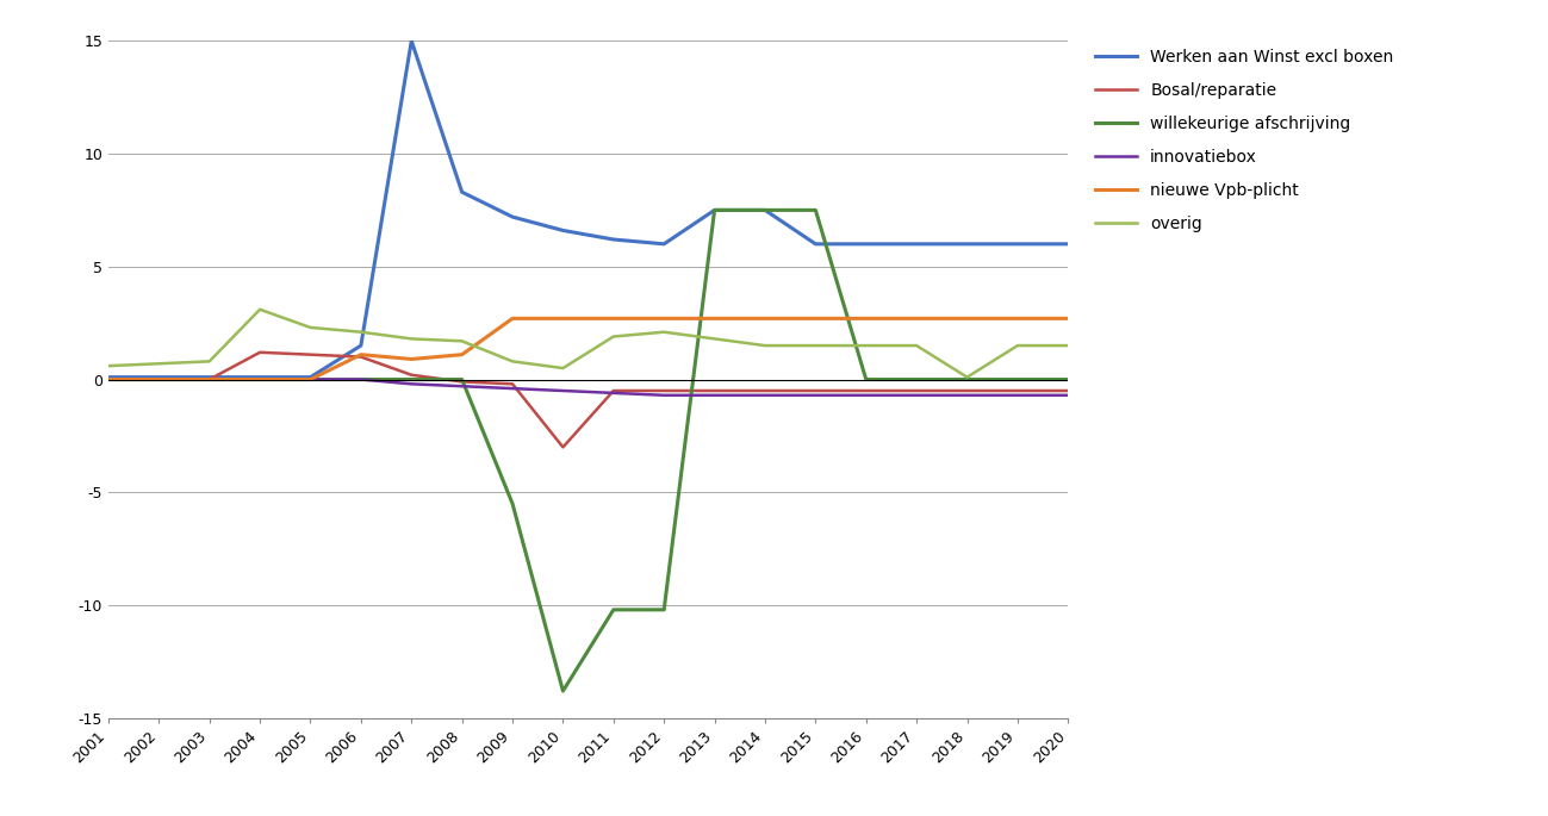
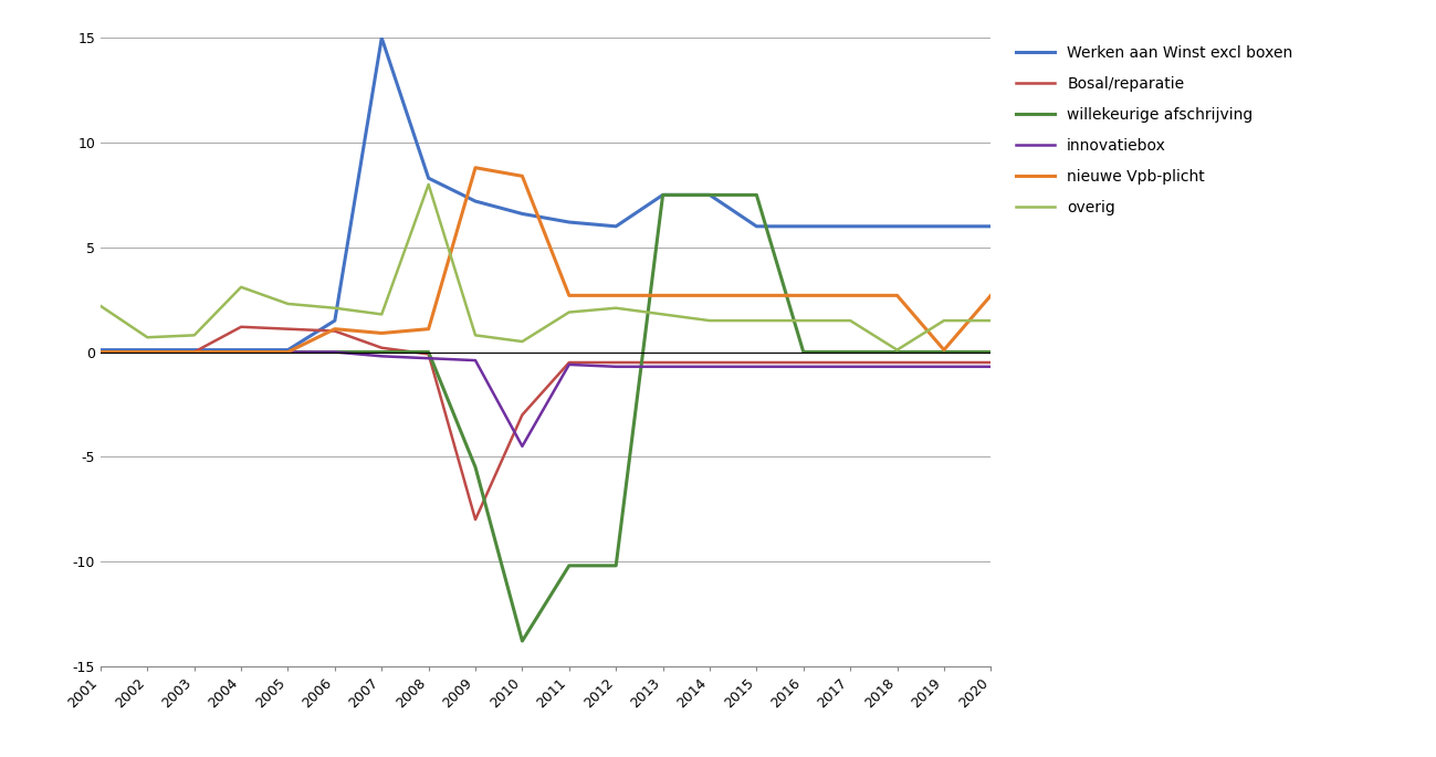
overig/2001: 0.6 -> 2.2
overig/2008: 1.7 -> 8.0
Bosal/reparatie/2009: -0.2 -> -8.0
nieuwe Vpb-plicht/2009: 2.7 -> 8.8
innovatiebox/2010: -0.5 -> -4.5
nieuwe Vpb-plicht/2010: 2.7 -> 8.4
nieuwe Vpb-plicht/2019: 2.7 -> 0.1
